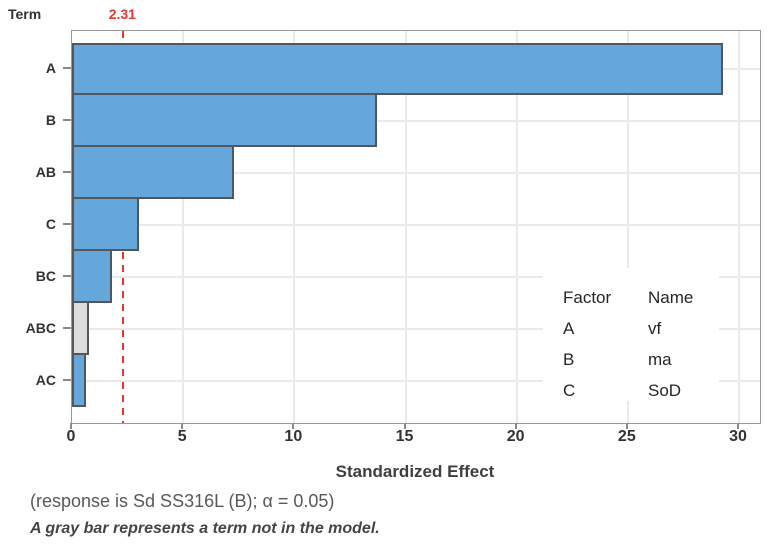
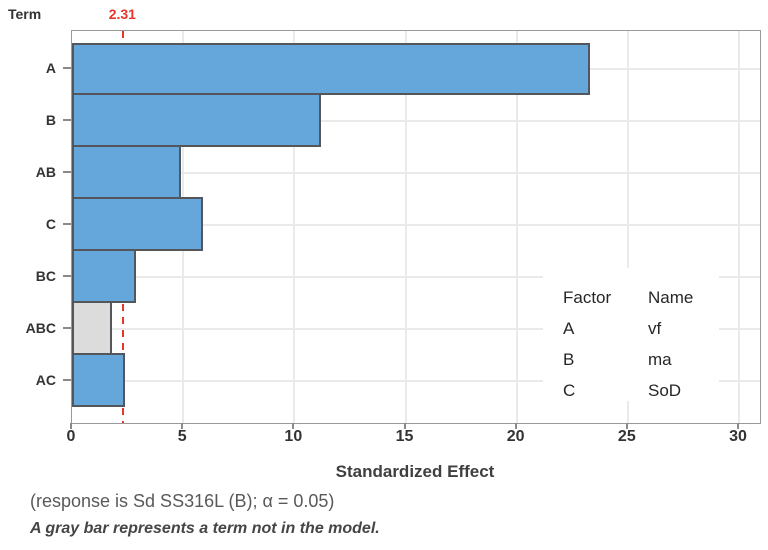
A: 29.3 -> 23.3
B: 13.7 -> 11.2
AB: 7.3 -> 4.9
C: 3.0 -> 5.9
BC: 1.8 -> 2.9
ABC: 0.8 -> 1.8
AC: 0.7 -> 2.4
